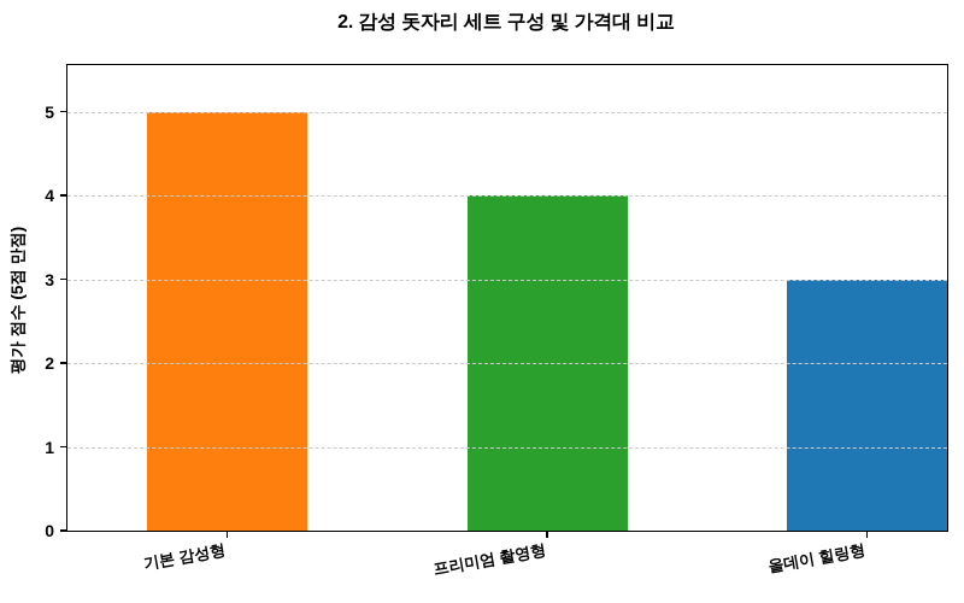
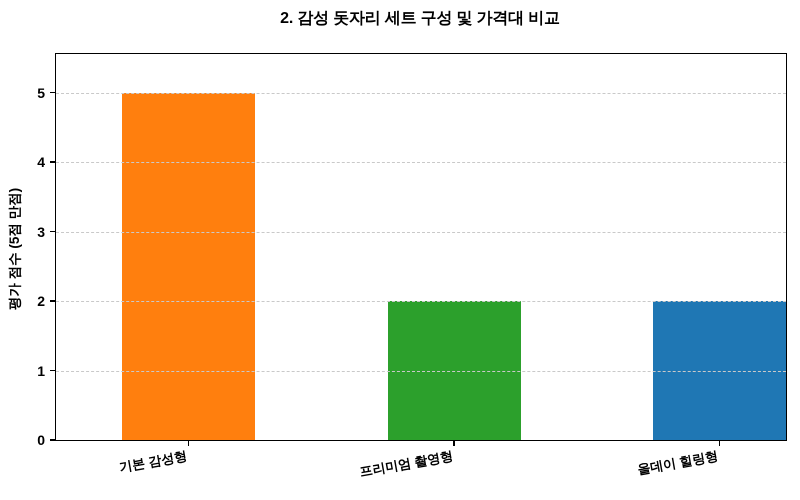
프리미엄 촬영형: 4 -> 2
올데이 힐링형: 3 -> 2
